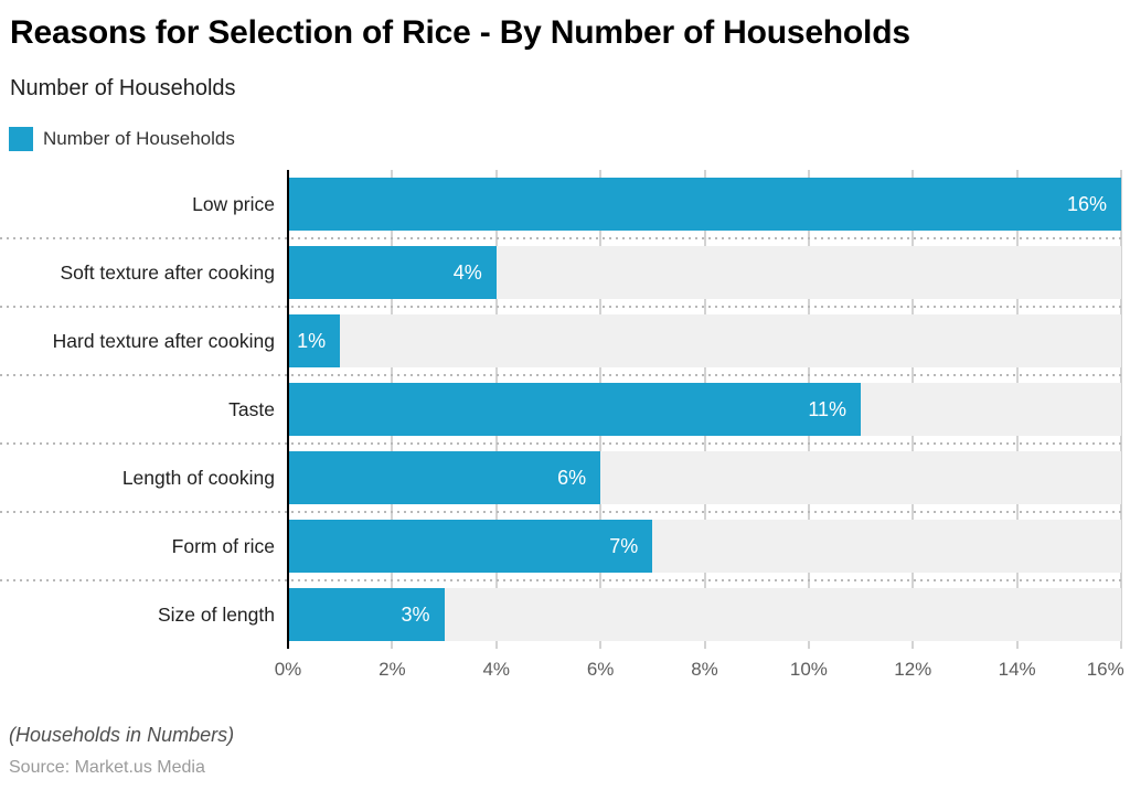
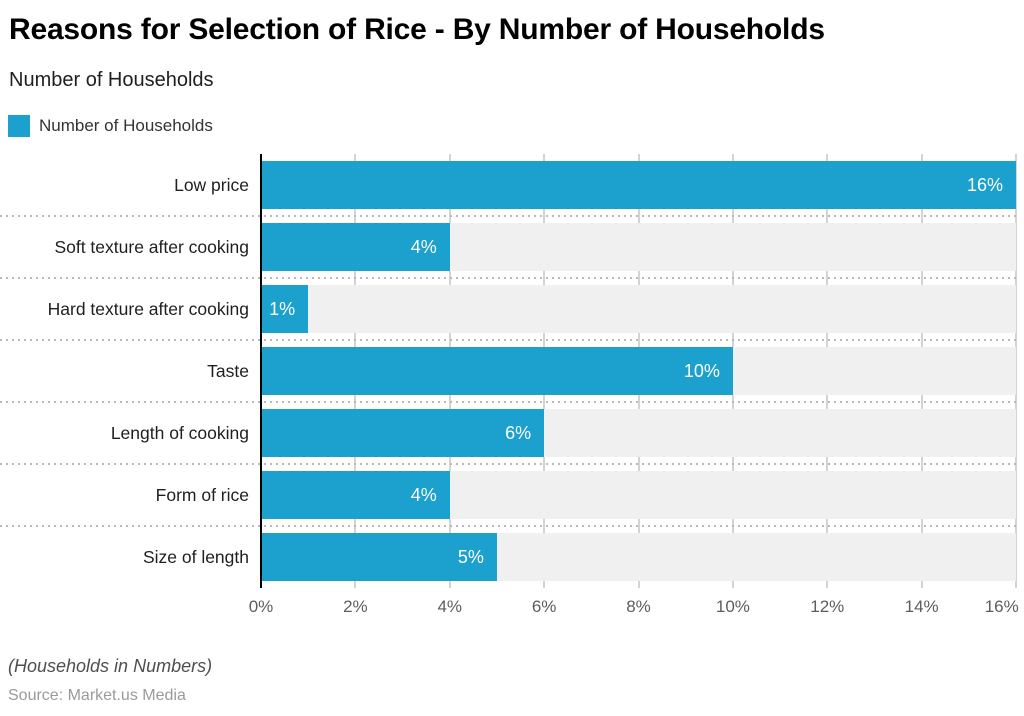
Taste: 11% -> 10%
Form of rice: 7% -> 4%
Size of length: 3% -> 5%
